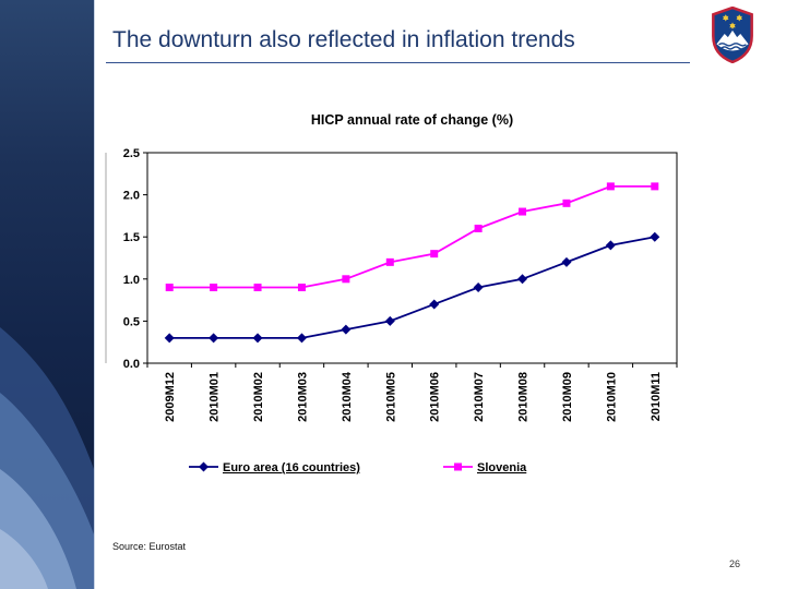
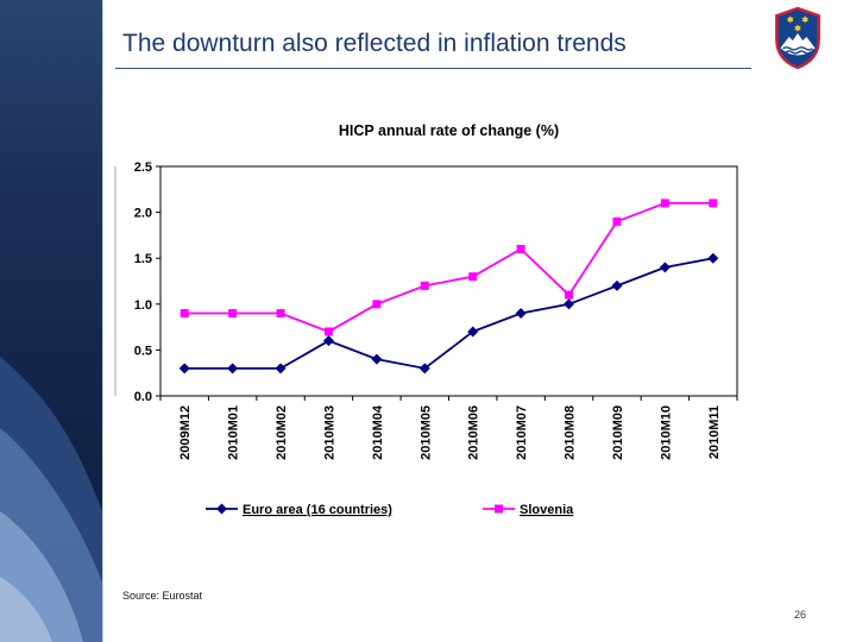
Euro area (16 countries)/2010M03: 0.3 -> 0.6
Slovenia/2010M03: 0.9 -> 0.7
Euro area (16 countries)/2010M05: 0.5 -> 0.3
Slovenia/2010M08: 1.8 -> 1.1
